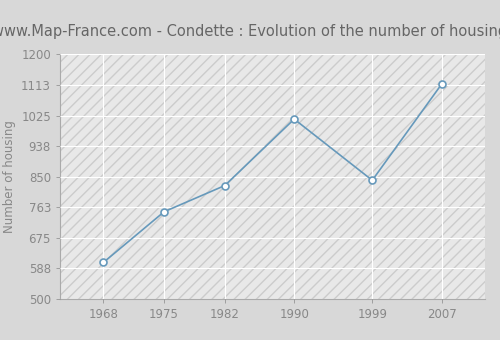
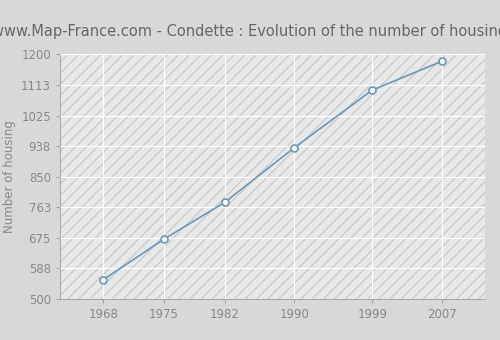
1968: 605 -> 556
1975: 750 -> 672
1982: 825 -> 777
1990: 1015 -> 933
1999: 840 -> 1098
2007: 1115 -> 1180
